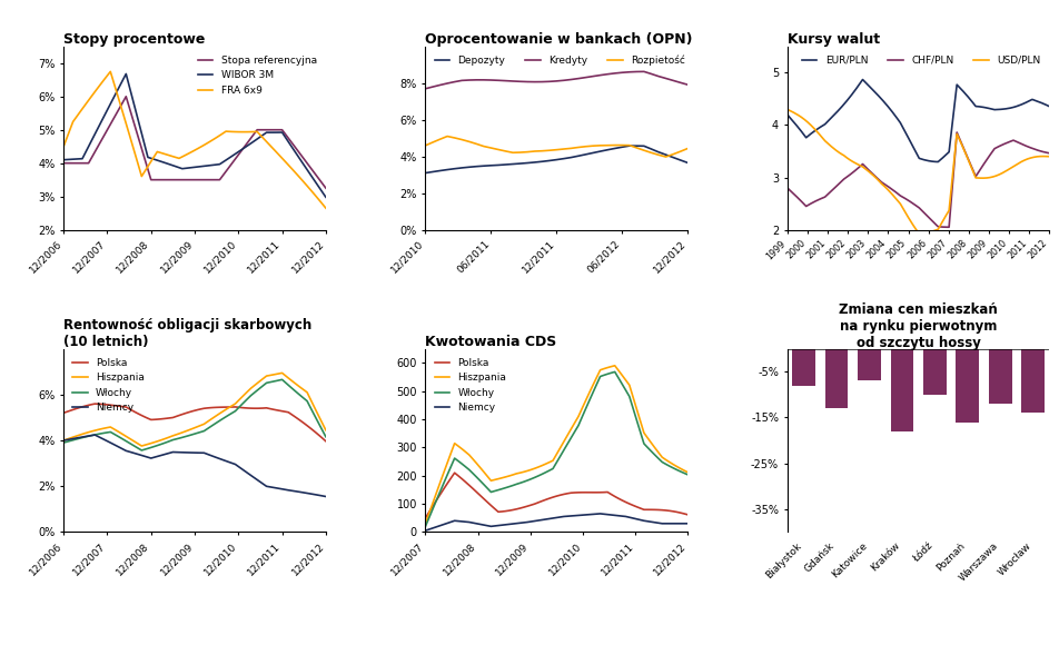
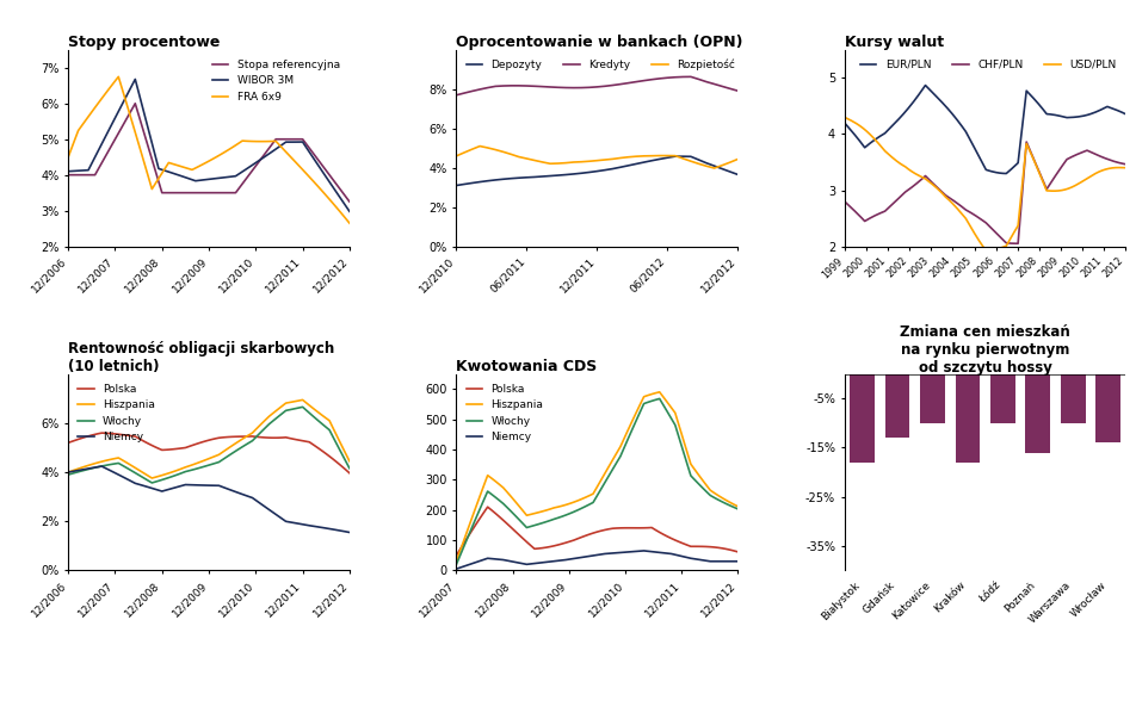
Zmiana cen mieszkań na rynku pierwotnym od szczytu hossy/Białystok: -8% -> -18%
Zmiana cen mieszkań na rynku pierwotnym od szczytu hossy/Katowice: -7% -> -10%
Zmiana cen mieszkań na rynku pierwotnym od szczytu hossy/Warszawa: -12% -> -10%
